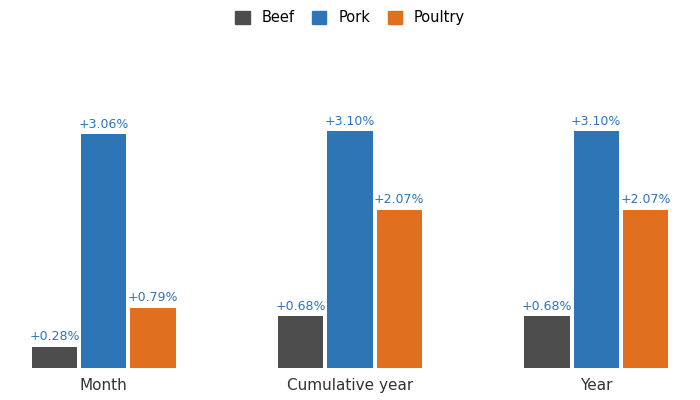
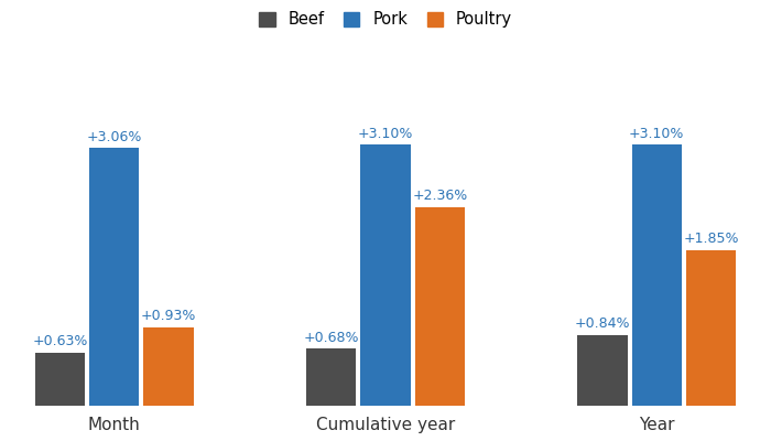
Beef/Month: +0.28% -> +0.63%
Poultry/Month: +0.79% -> +0.93%
Poultry/Cumulative year: +2.07% -> +2.36%
Beef/Year: +0.68% -> +0.84%
Poultry/Year: +2.07% -> +1.85%
